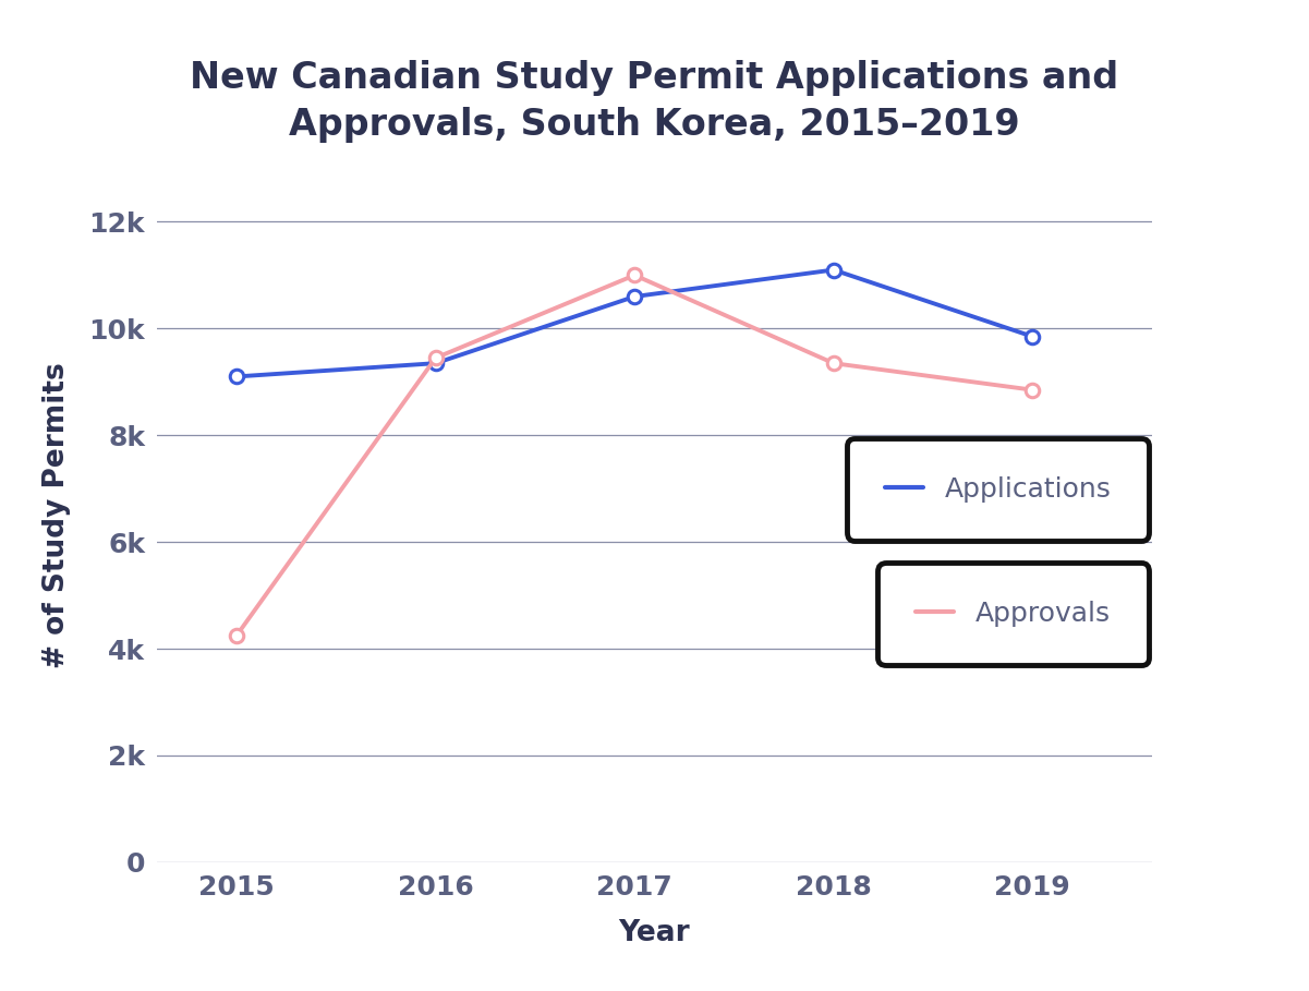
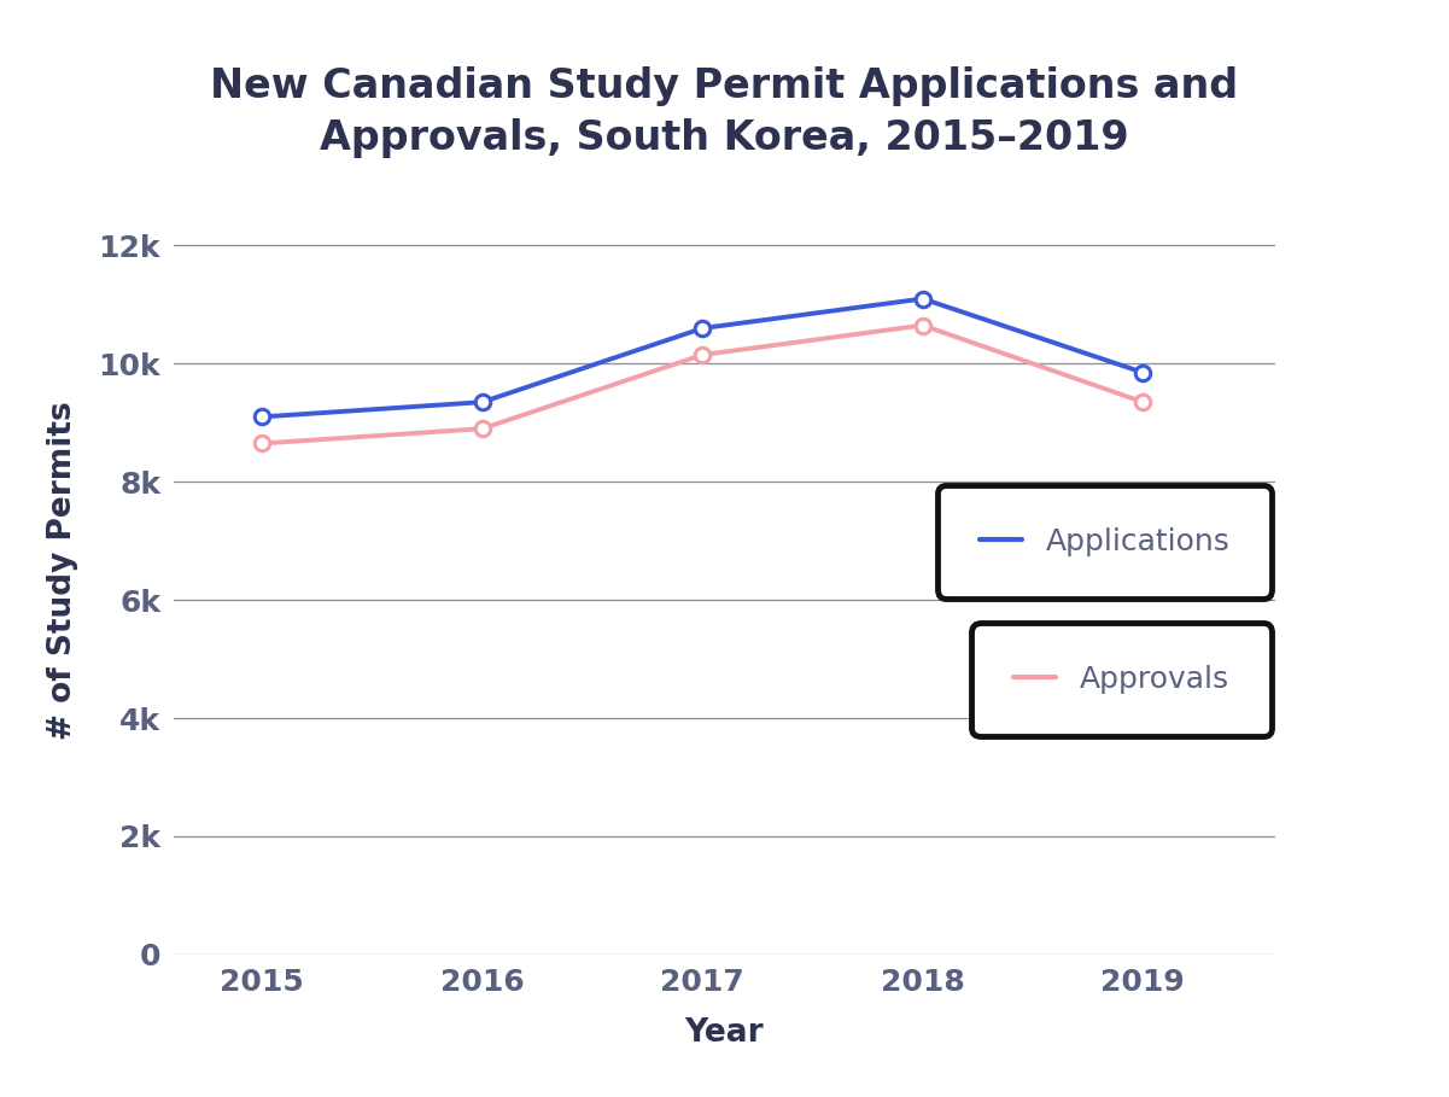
Approvals/2015: 4.25k -> 8.65k
Approvals/2016: 9.45k -> 8.90k
Approvals/2017: 11.00k -> 10.15k
Approvals/2018: 9.35k -> 10.65k
Approvals/2019: 8.85k -> 9.35k
